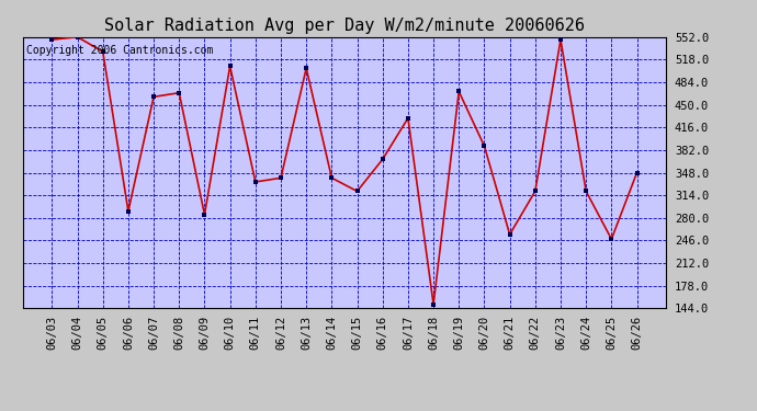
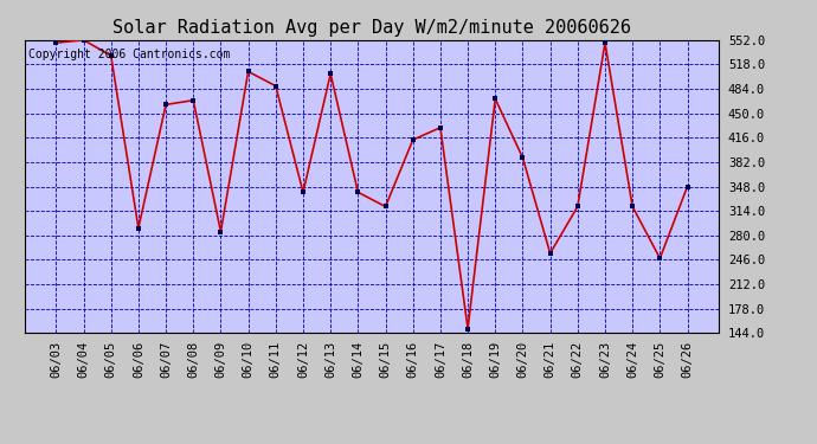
06/11: 334 -> 488
06/16: 368 -> 413
